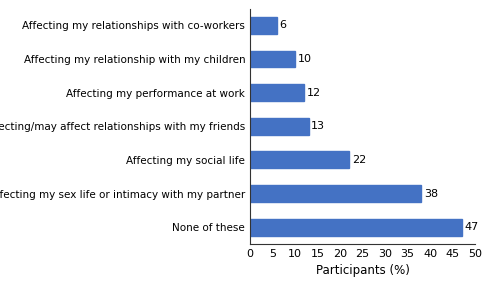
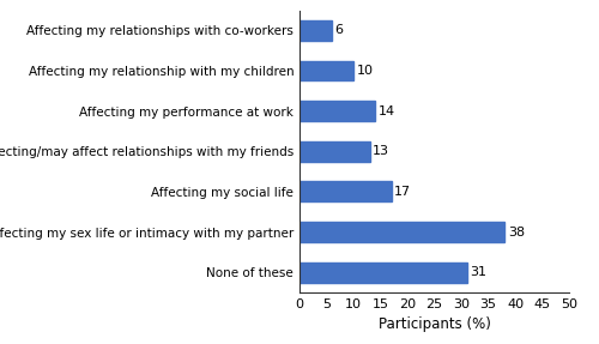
Affecting my performance at work: 12 -> 14
Affecting my social life: 22 -> 17
None of these: 47 -> 31
